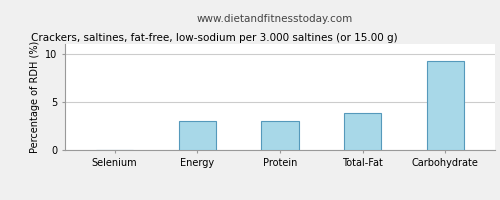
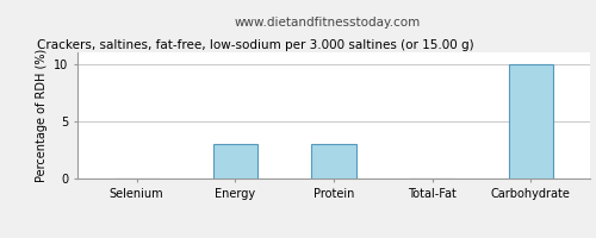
Total-Fat: 3.8 -> 0.1
Carbohydrate: 9.2 -> 10.0
